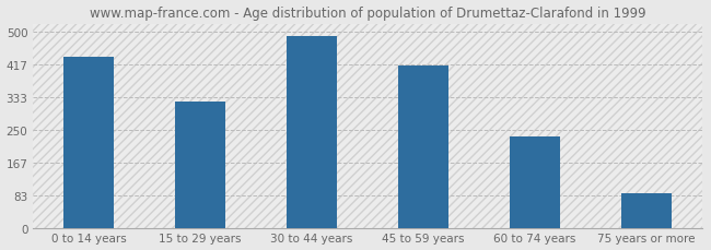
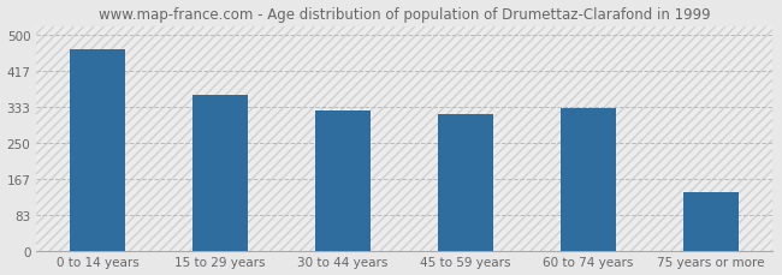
0 to 14 years: 435 -> 465
15 to 29 years: 320 -> 360
30 to 44 years: 487 -> 325
45 to 59 years: 413 -> 315
60 to 74 years: 232 -> 330
75 years or more: 87 -> 135
